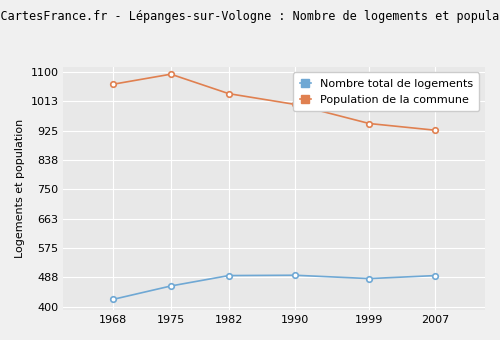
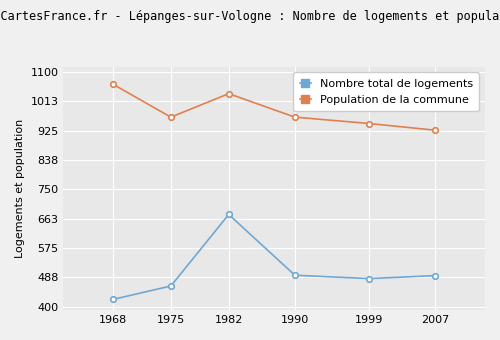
Population de la commune/1975: 1093 -> 965
Nombre total de logements/1982: 493 -> 675
Population de la commune/1990: 1003 -> 965
